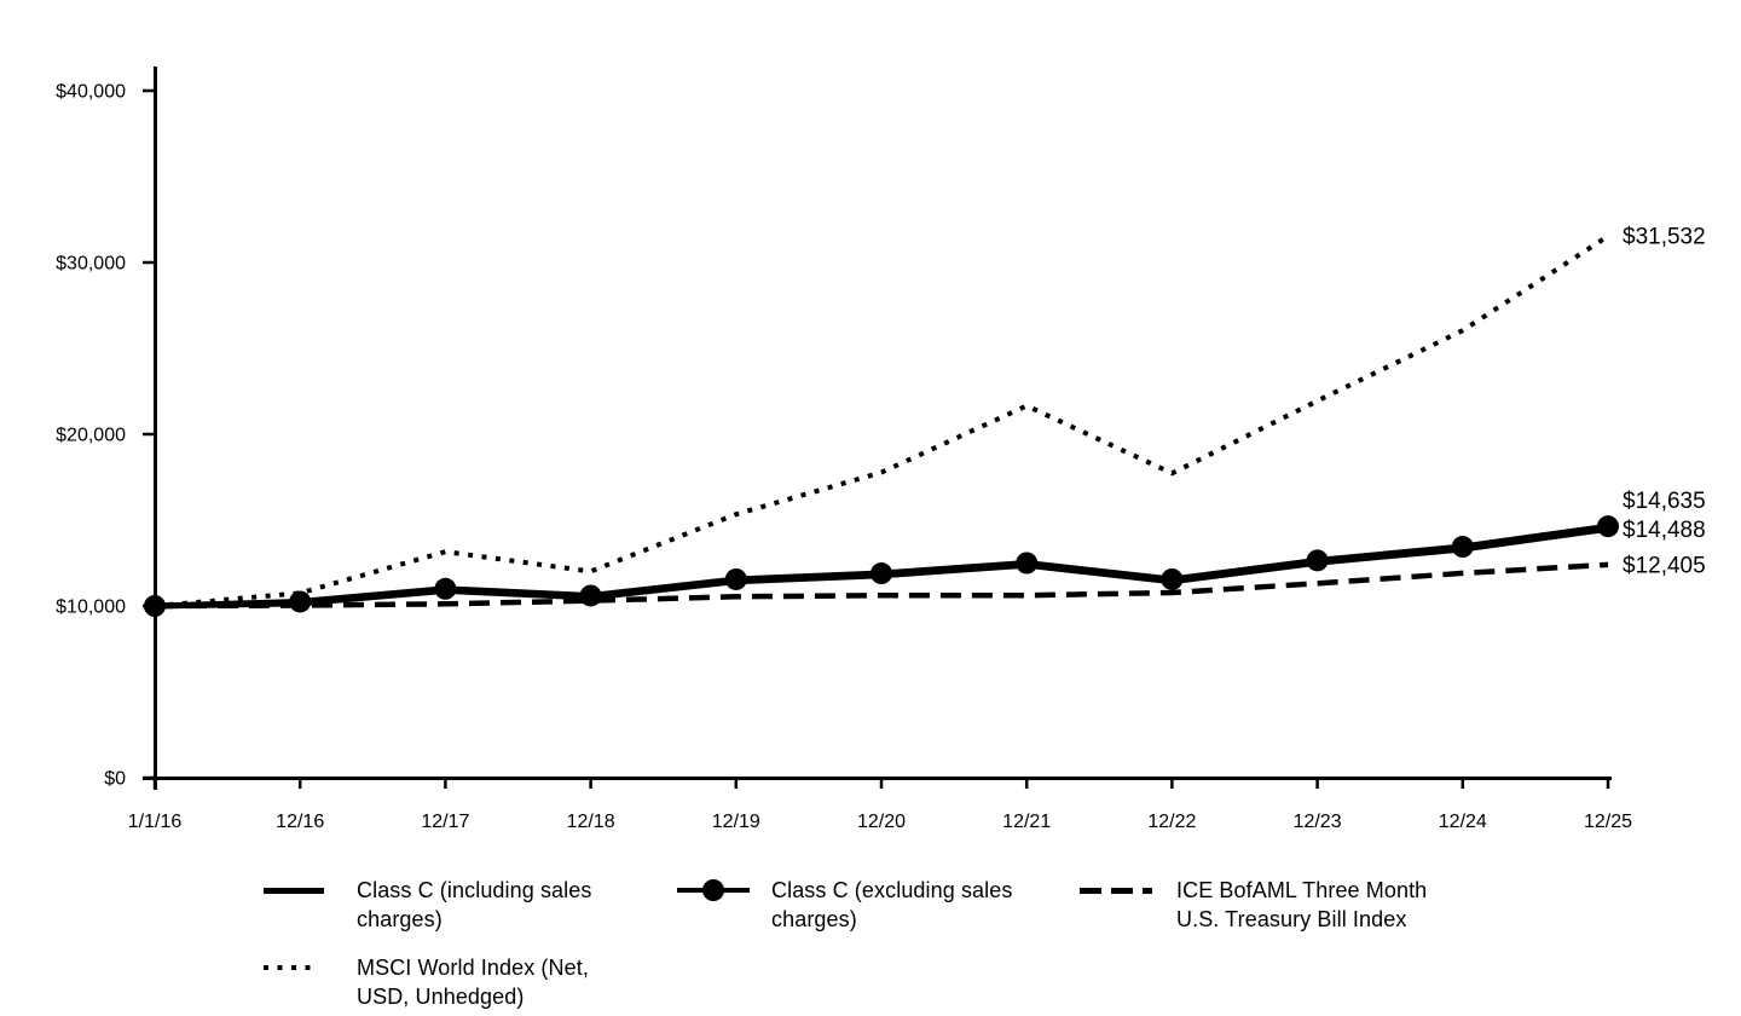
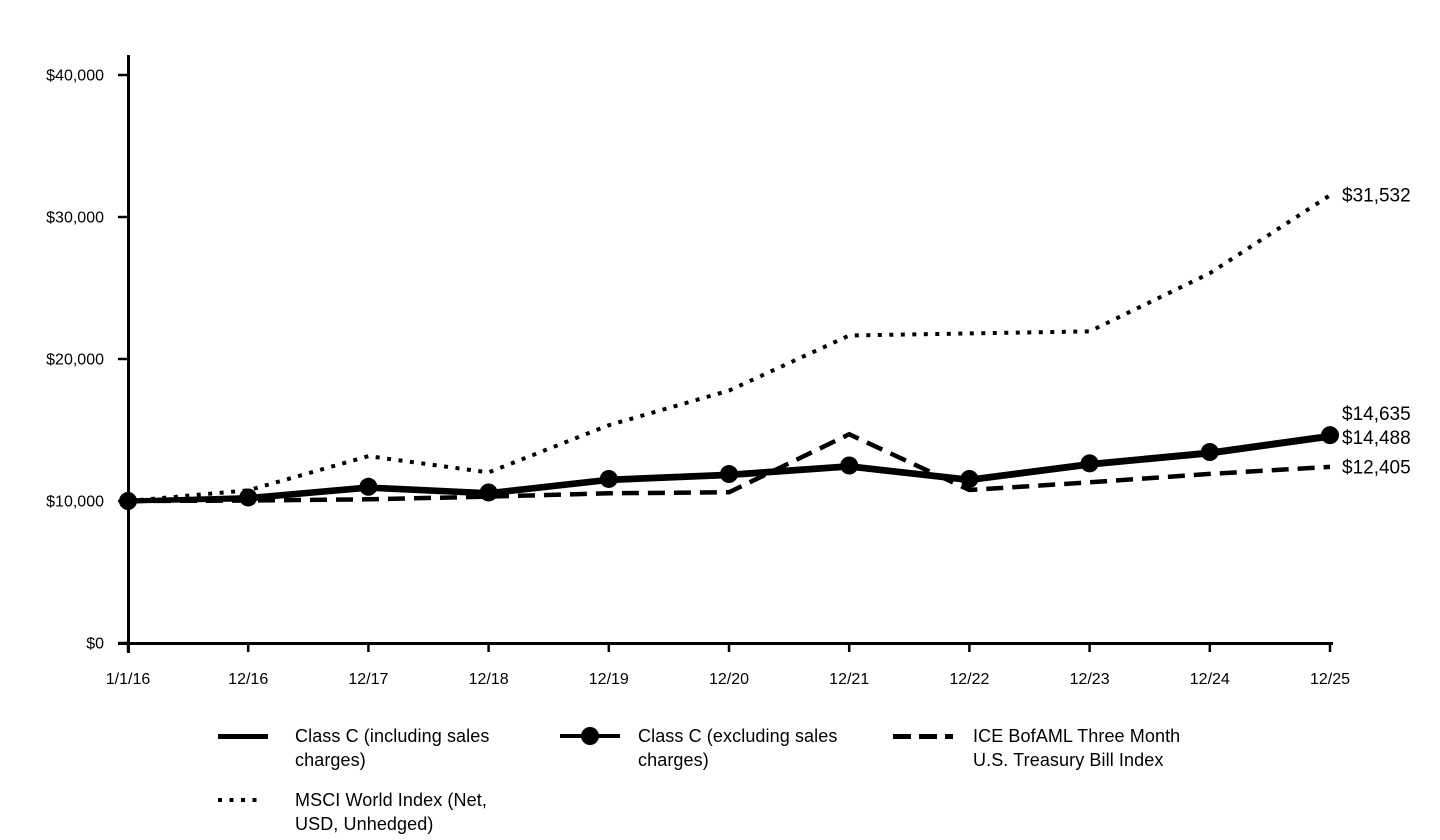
ICE BofAML Three Month U.S. Treasury Bill Index/12/21: $10600 -> $14700
MSCI World Index (Net, USD, Unhedged)/12/22: $17700 -> $21800
